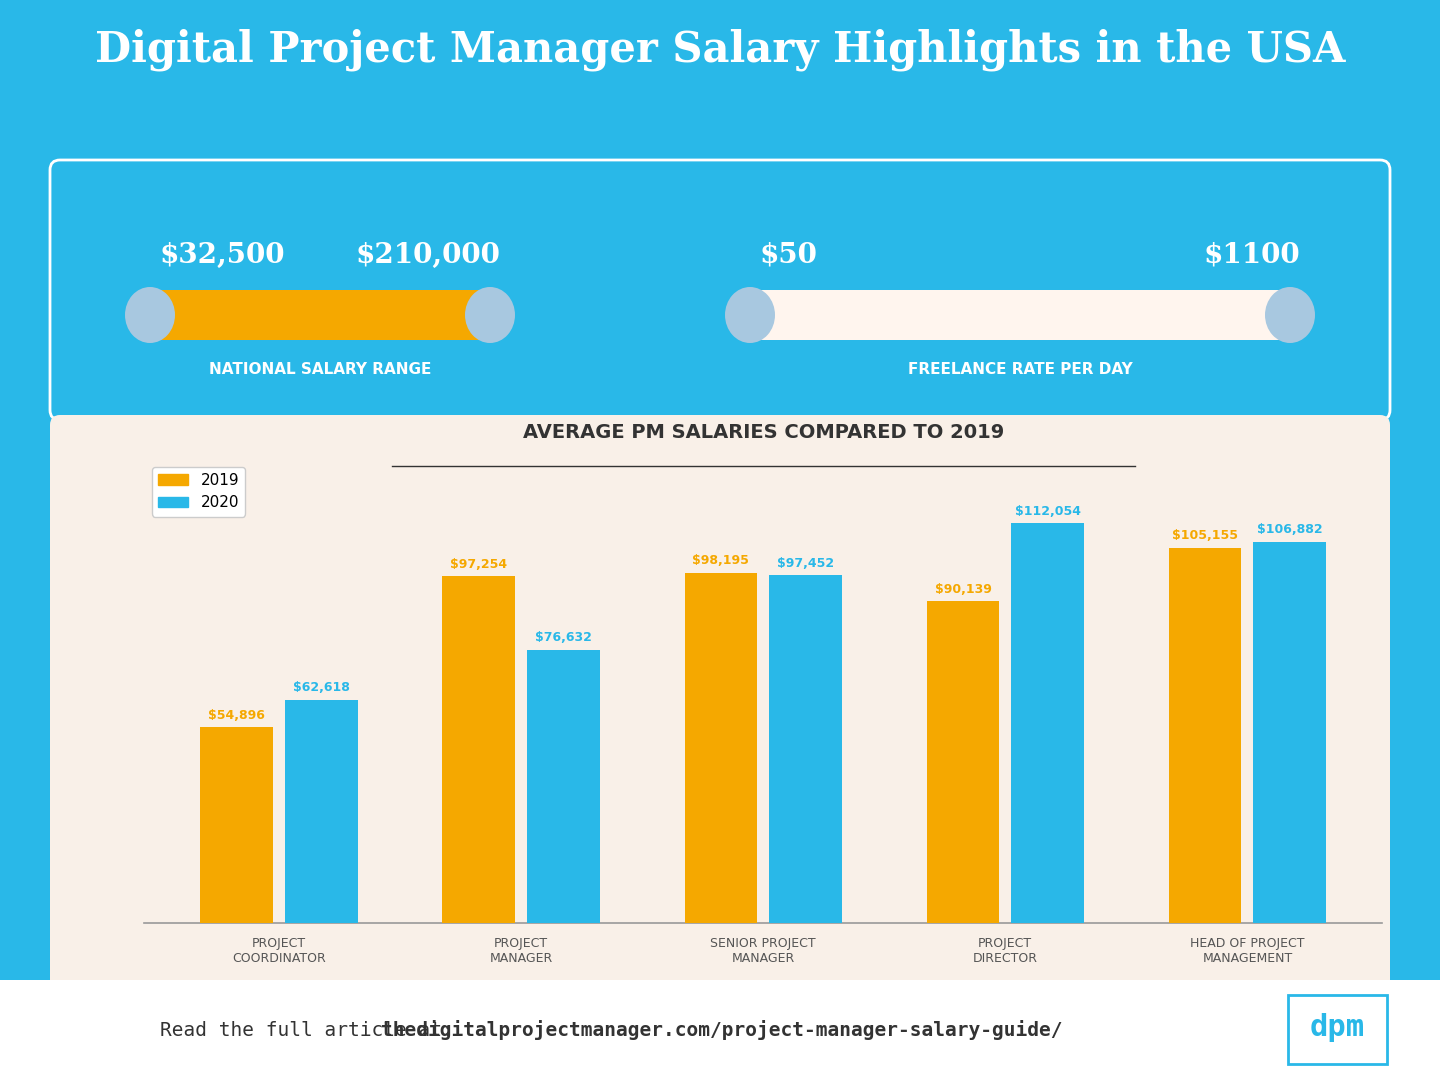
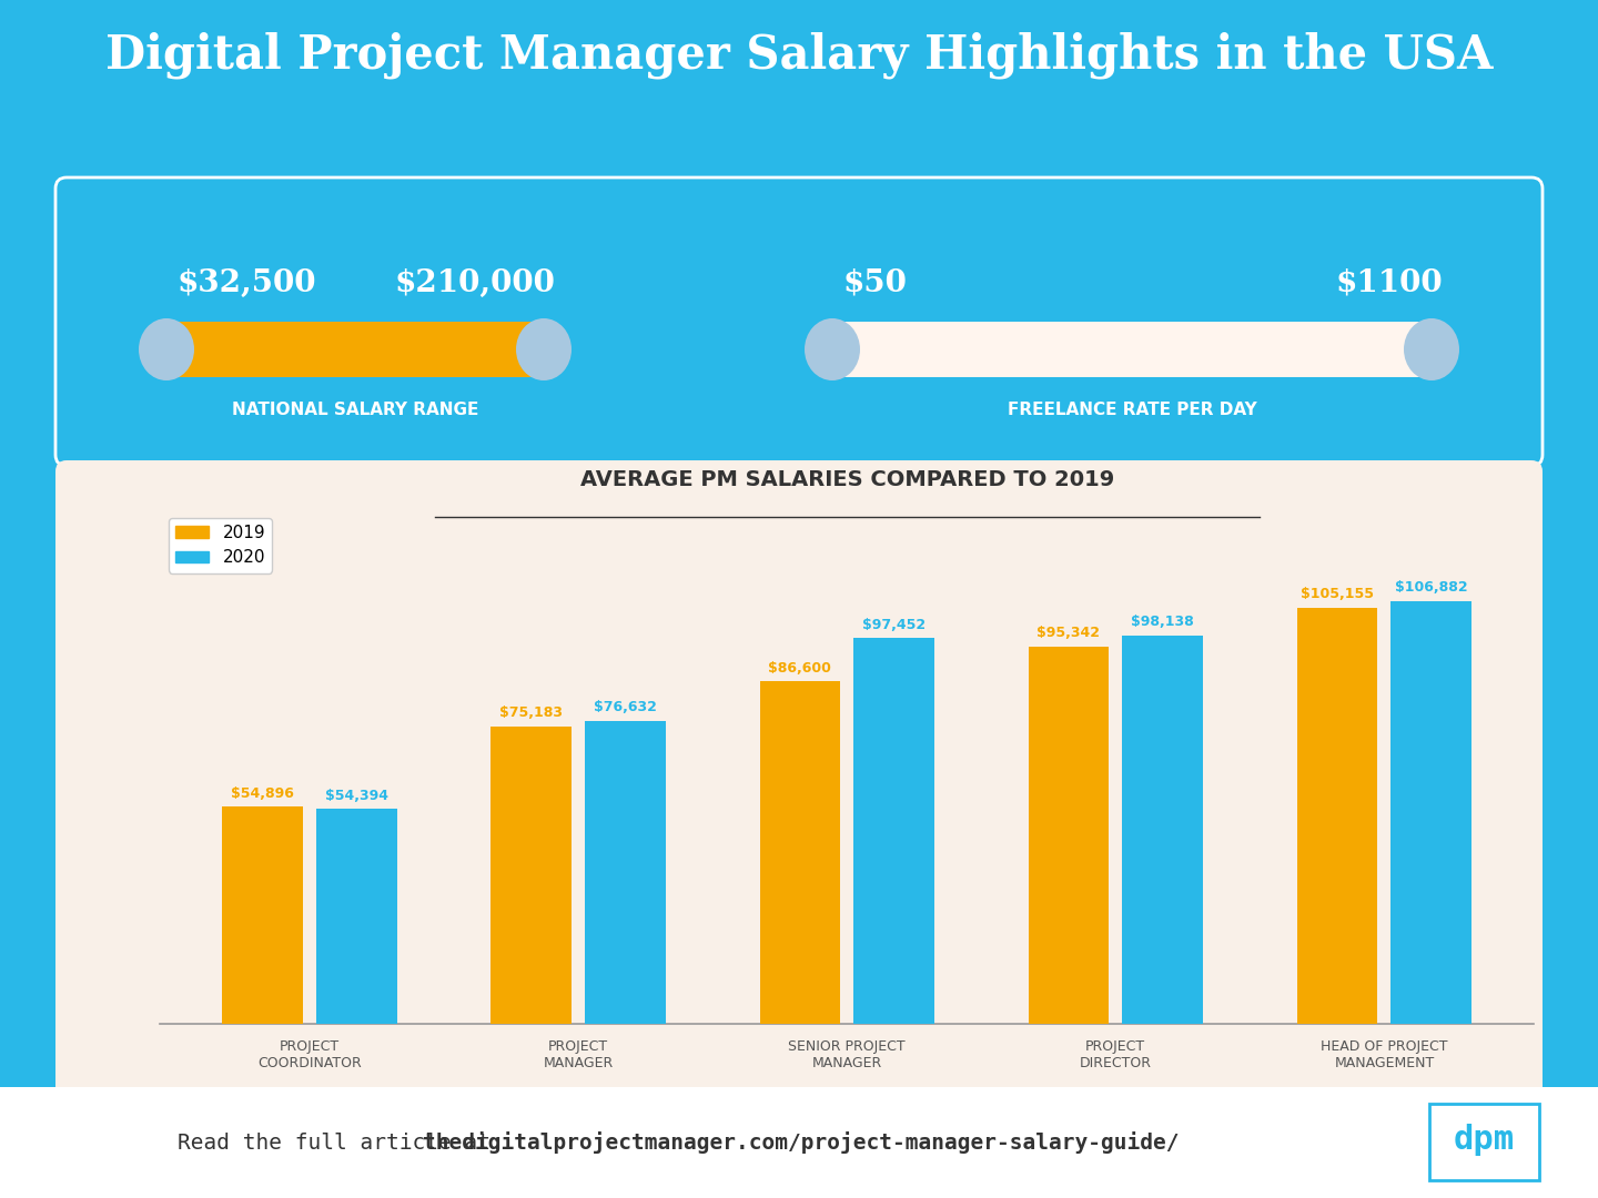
2020/PROJECT COORDINATOR: $62,618 -> $54,394
2019/PROJECT MANAGER: $97,254 -> $75,183
2019/SENIOR PROJECT MANAGER: $98,195 -> $86,600
2019/PROJECT DIRECTOR: $90,139 -> $95,342
2020/PROJECT DIRECTOR: $112,054 -> $98,138
